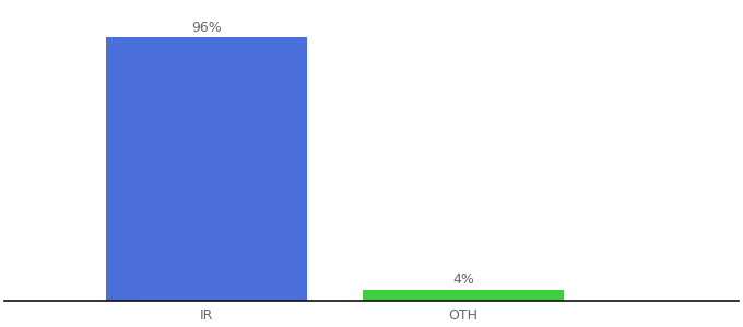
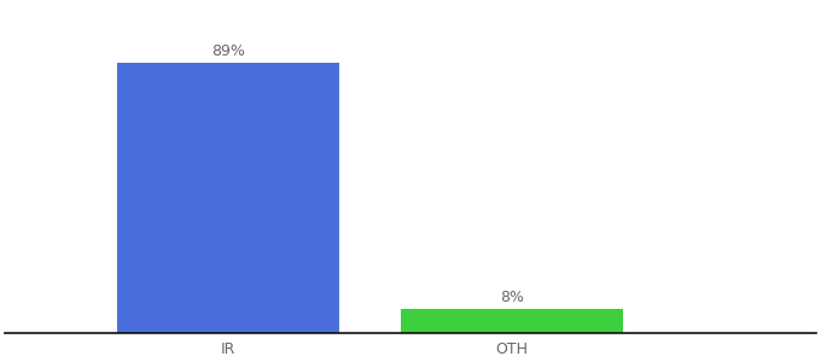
IR: 96% -> 89%
OTH: 4% -> 8%
